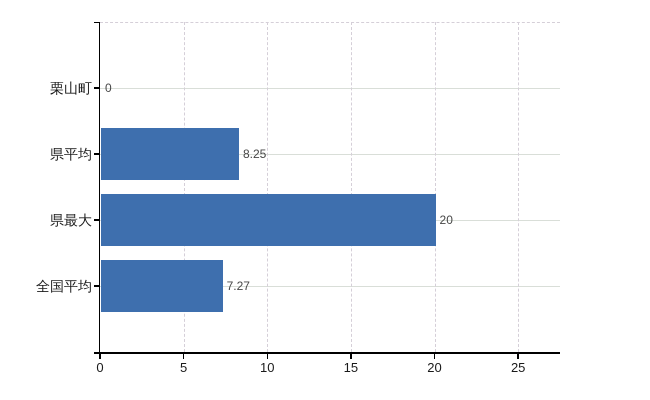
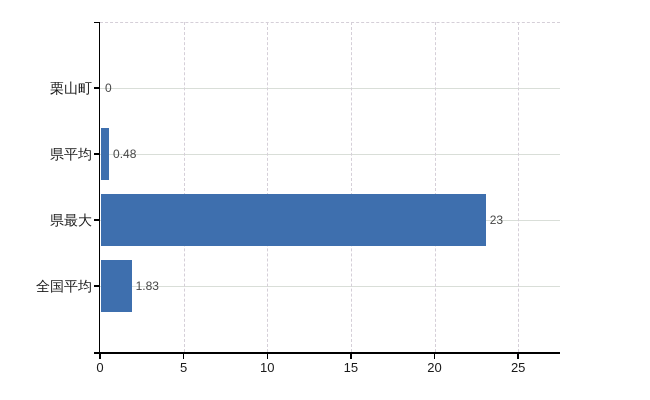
県平均: 8.25 -> 0.48
県最大: 20 -> 23
全国平均: 7.27 -> 1.83
